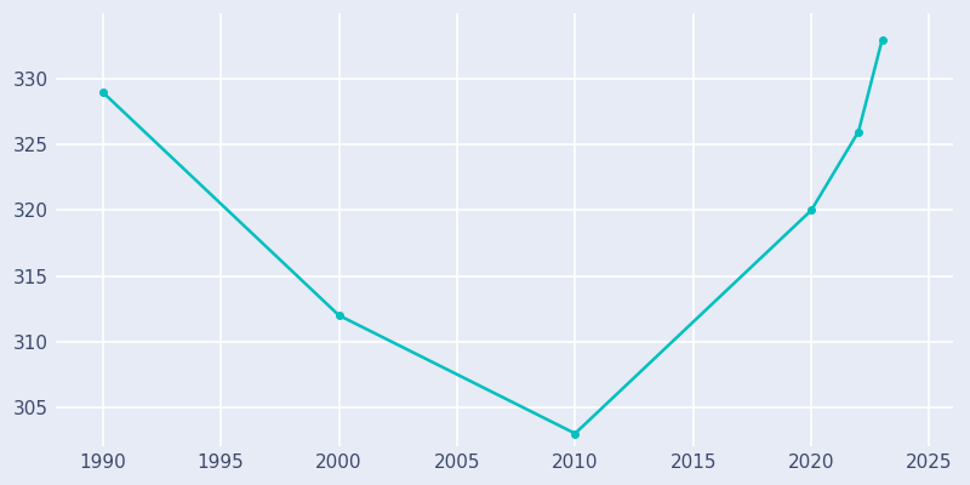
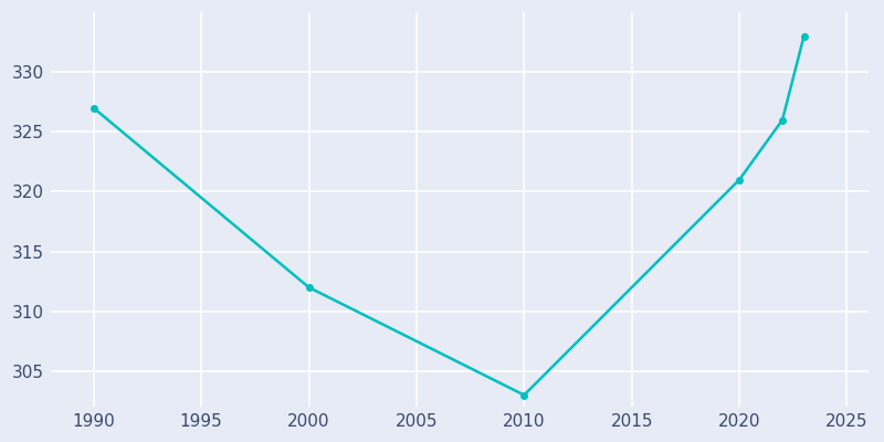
1990: 329 -> 327
2020: 320 -> 321
